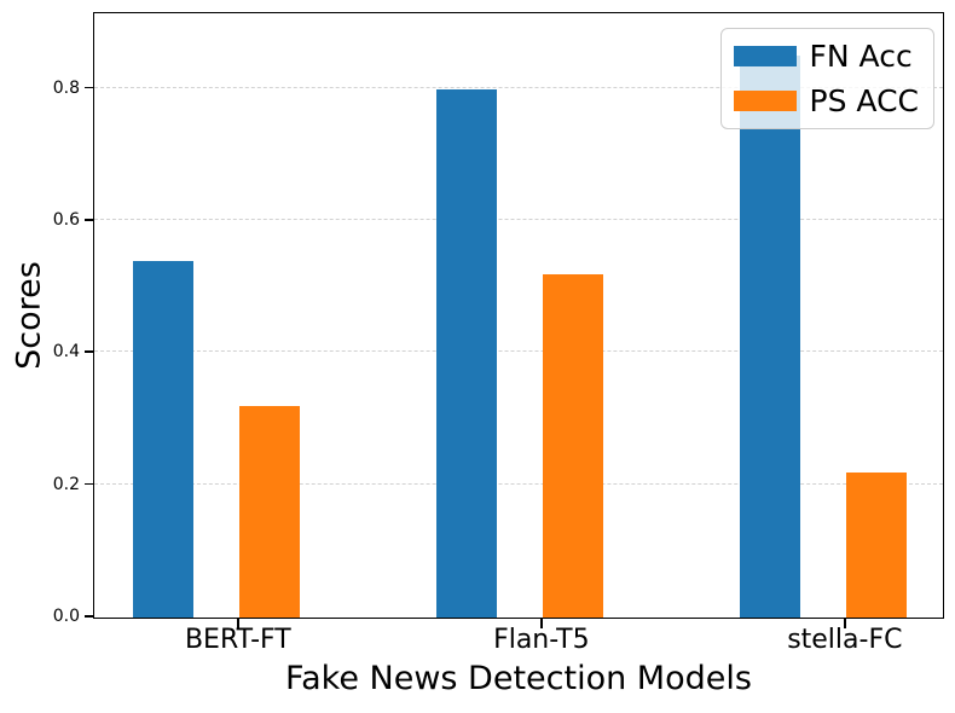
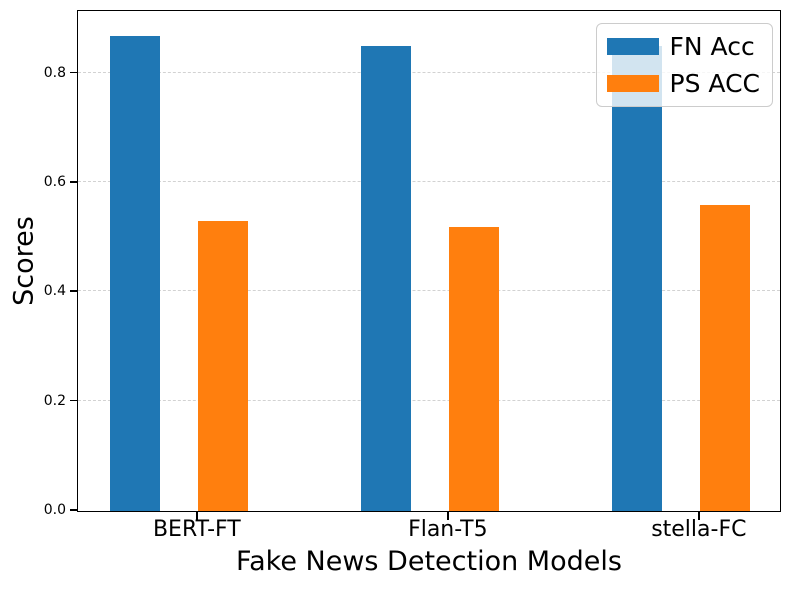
FN Acc/BERT-FT: 0.54 -> 0.87
PS ACC/BERT-FT: 0.32 -> 0.53
FN Acc/Flan-T5: 0.80 -> 0.85
PS ACC/stella-FC: 0.22 -> 0.56
